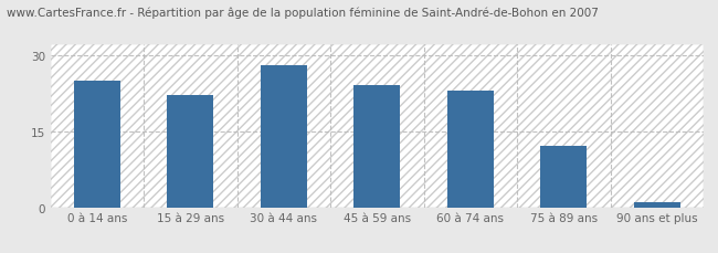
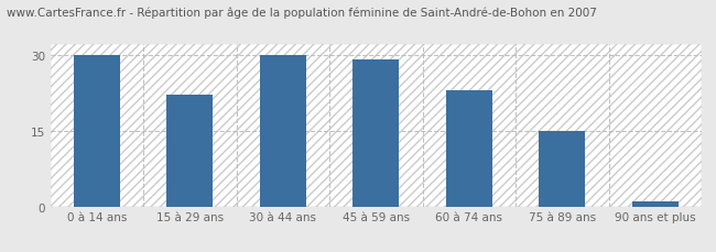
0 à 14 ans: 25 -> 30
30 à 44 ans: 28 -> 30
45 à 59 ans: 24 -> 29
75 à 89 ans: 12 -> 15
